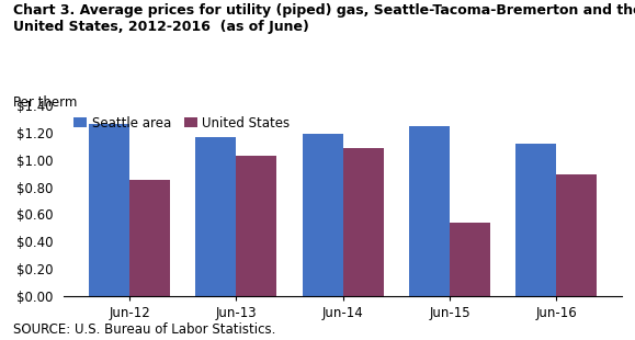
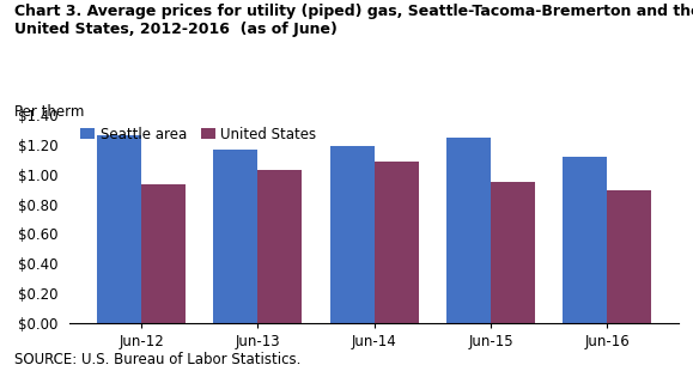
United States/Jun-12: $0.85 -> $0.93
United States/Jun-15: $0.54 -> $0.95
